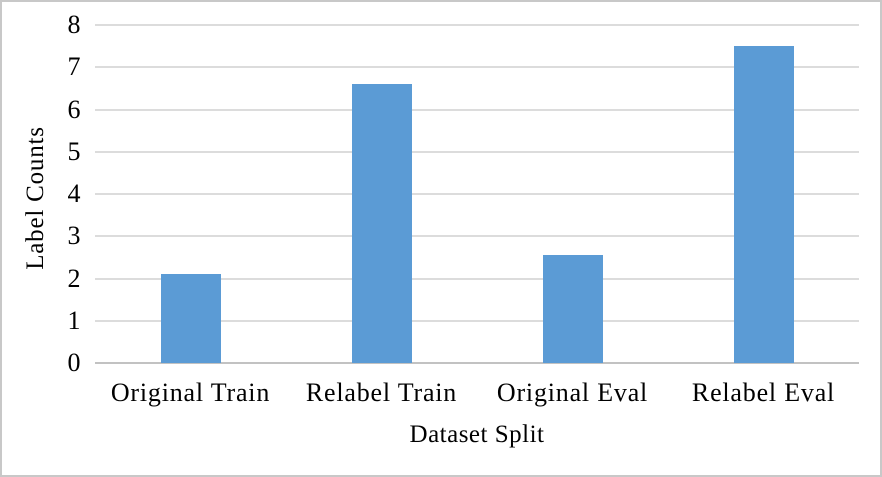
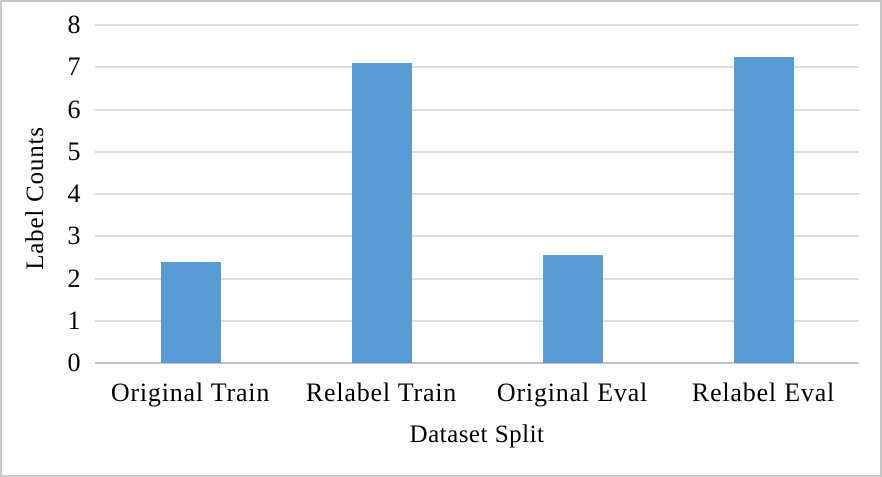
Original Train: 2.1 -> 2.4
Relabel Train: 6.6 -> 7.1
Relabel Eval: 7.5 -> 7.2
